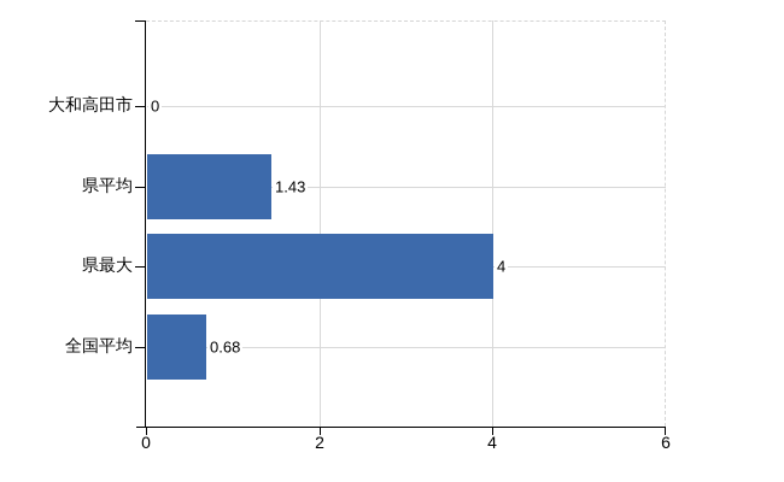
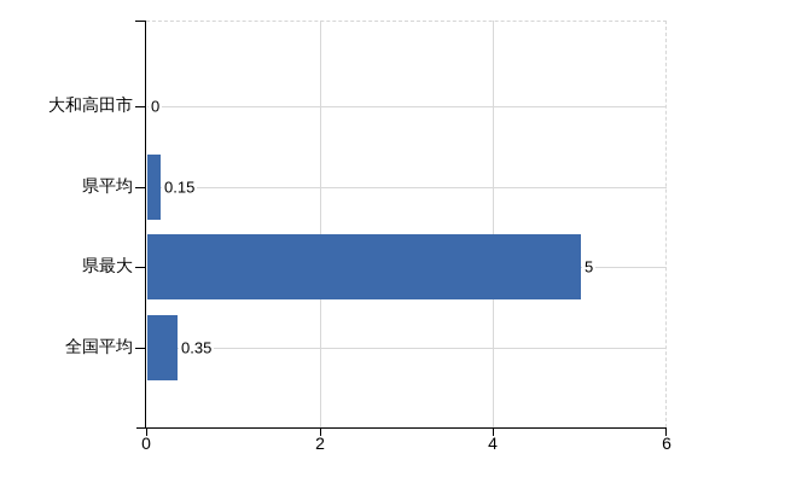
県平均: 1.43 -> 0.15
県最大: 4 -> 5
全国平均: 0.68 -> 0.35
